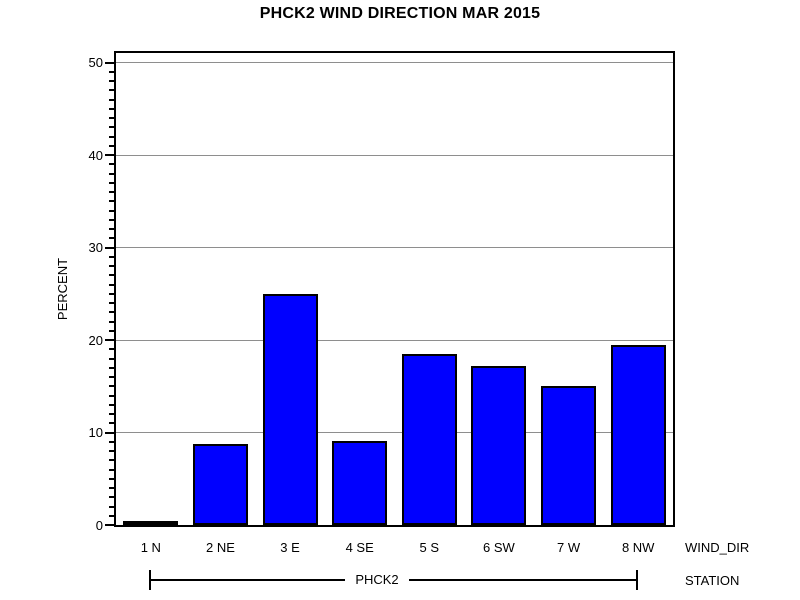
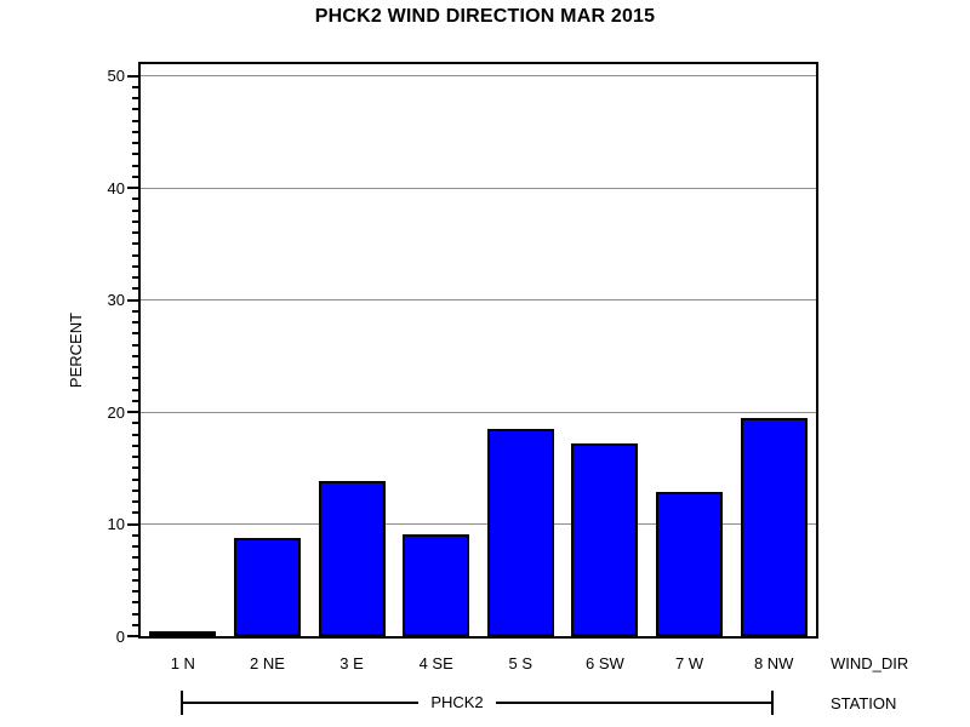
3 E: 25 -> 14
7 W: 15 -> 13
